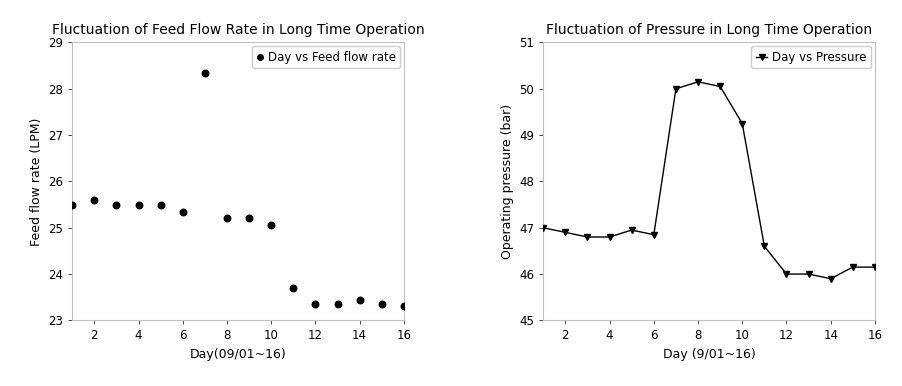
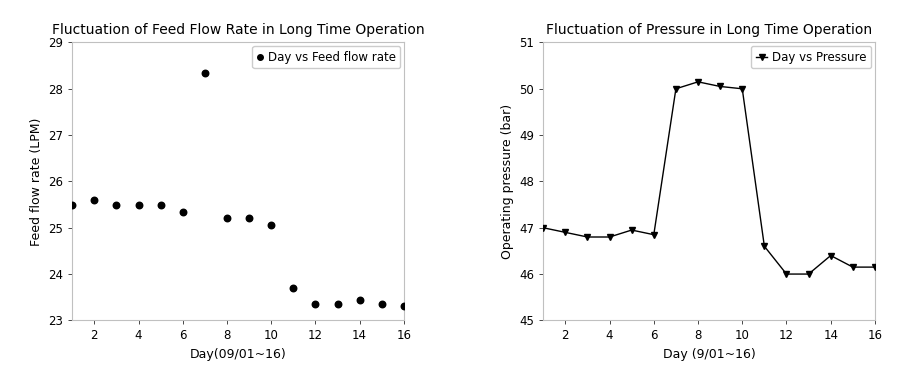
Fluctuation of Pressure in Long Time Operation/10: 49.25 -> 50.00
Fluctuation of Pressure in Long Time Operation/14: 45.90 -> 46.40
